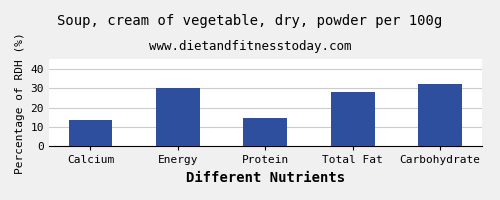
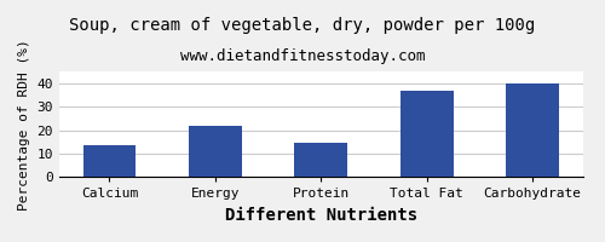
Energy: 30 -> 22
Total Fat: 28 -> 37
Carbohydrate: 32 -> 40
